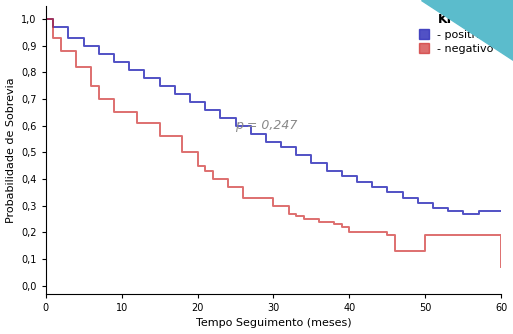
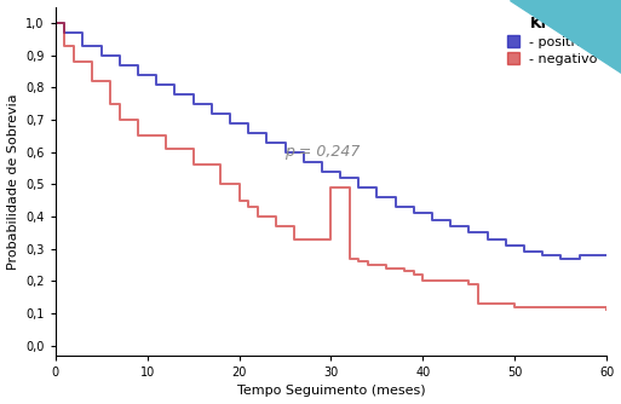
- negativo/30: 0,30 -> 0,49
- negativo/50: 0,19 -> 0,12
- negativo/60: 0,07 -> 0,11
